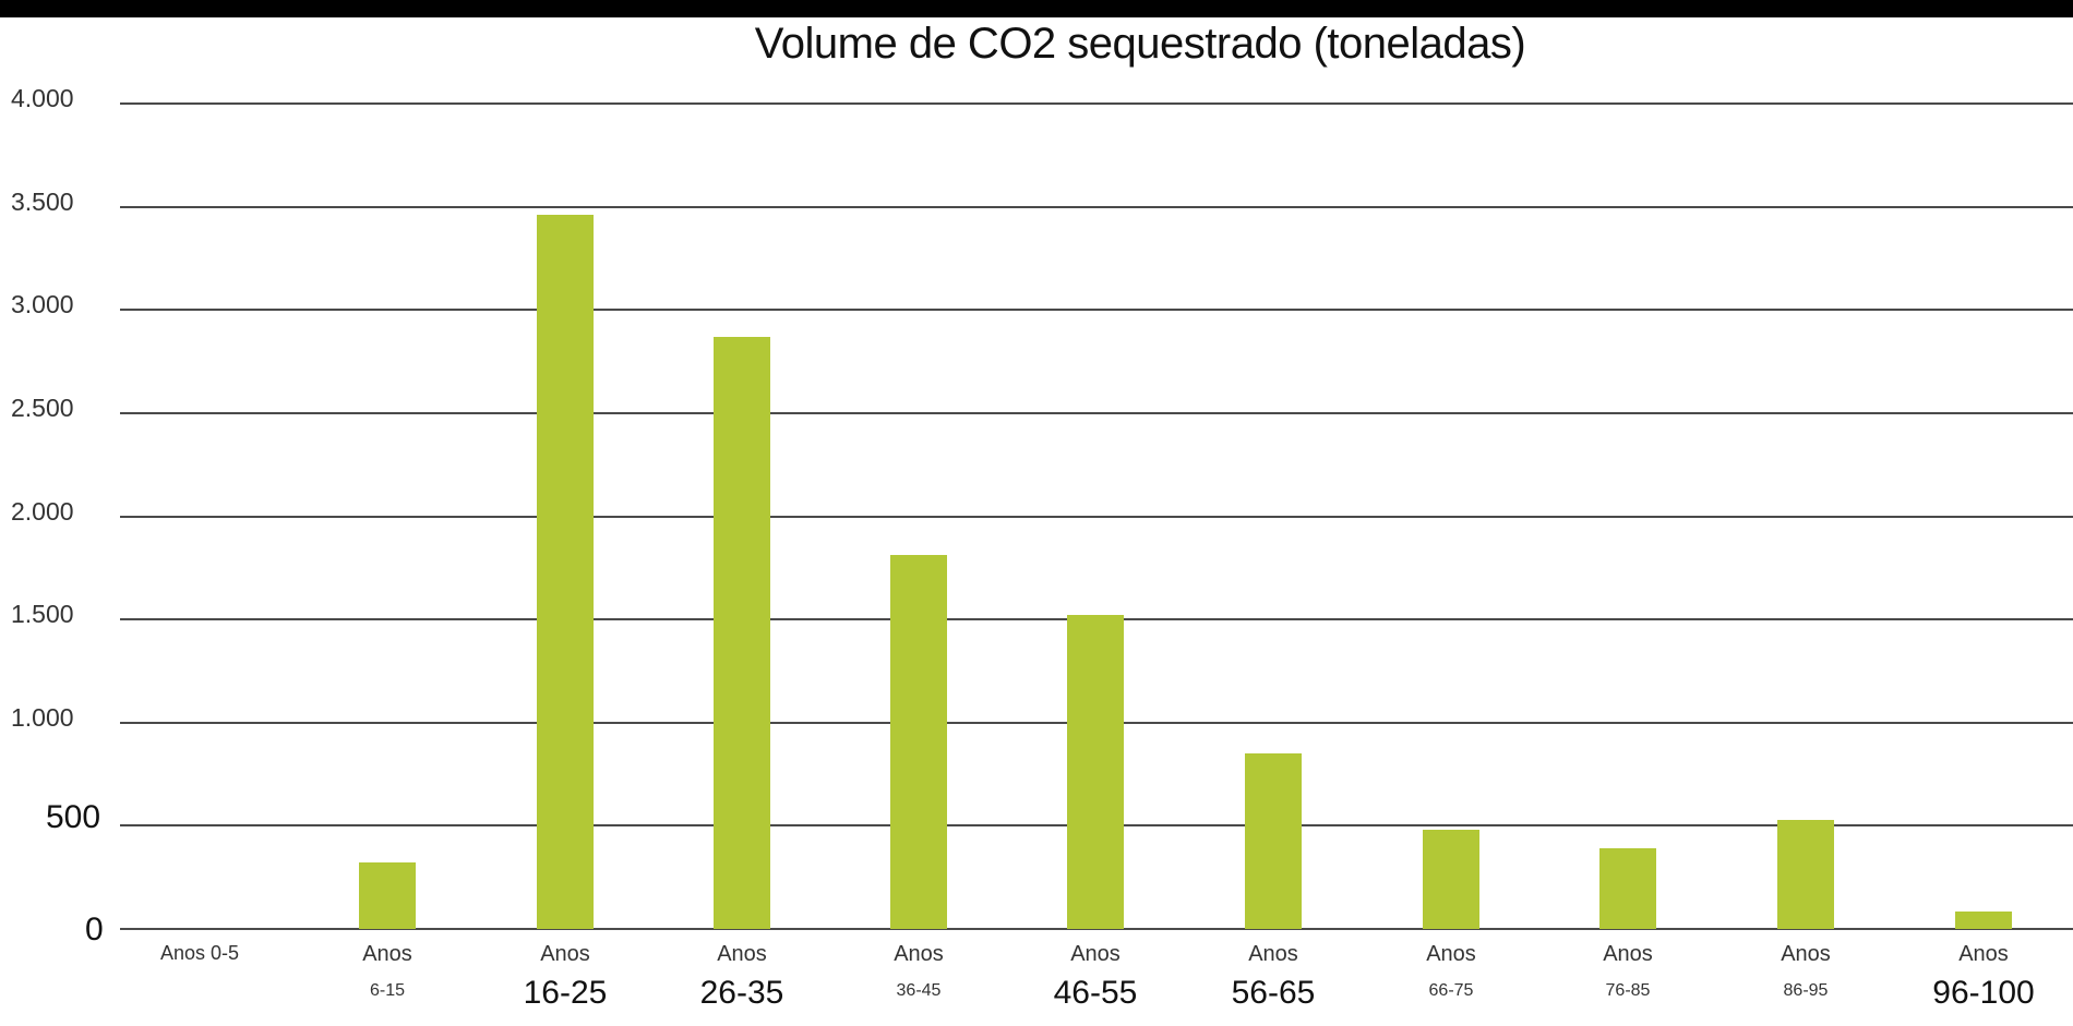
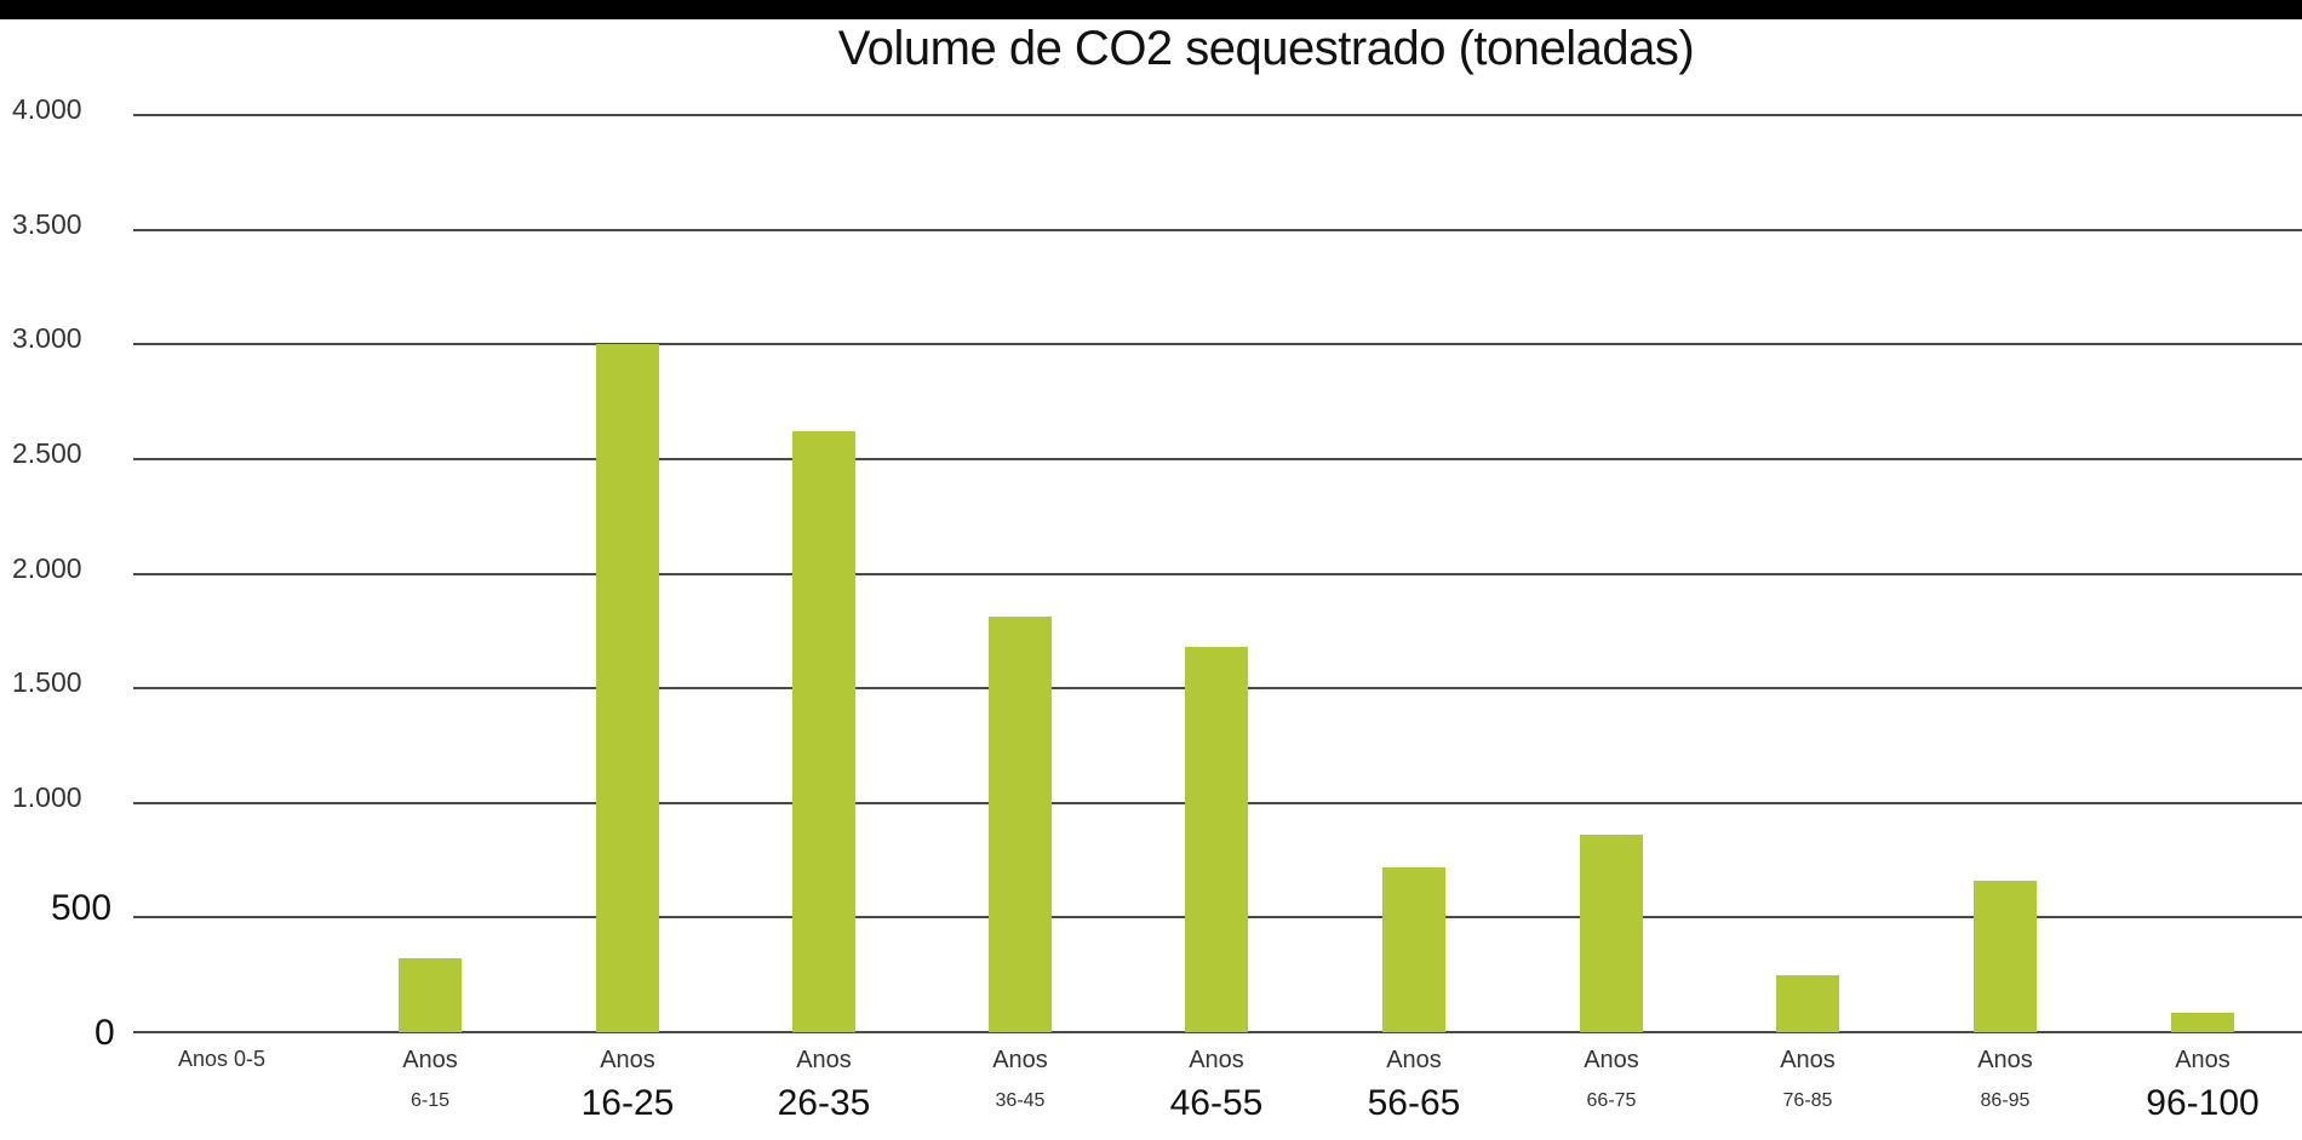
Anos 16-25: 3460 -> 3000
Anos 26-35: 2870 -> 2620
Anos 46-55: 1520 -> 1680
Anos 56-65: 850 -> 720
Anos 66-75: 480 -> 860
Anos 76-85: 390 -> 250
Anos 86-95: 530 -> 660
